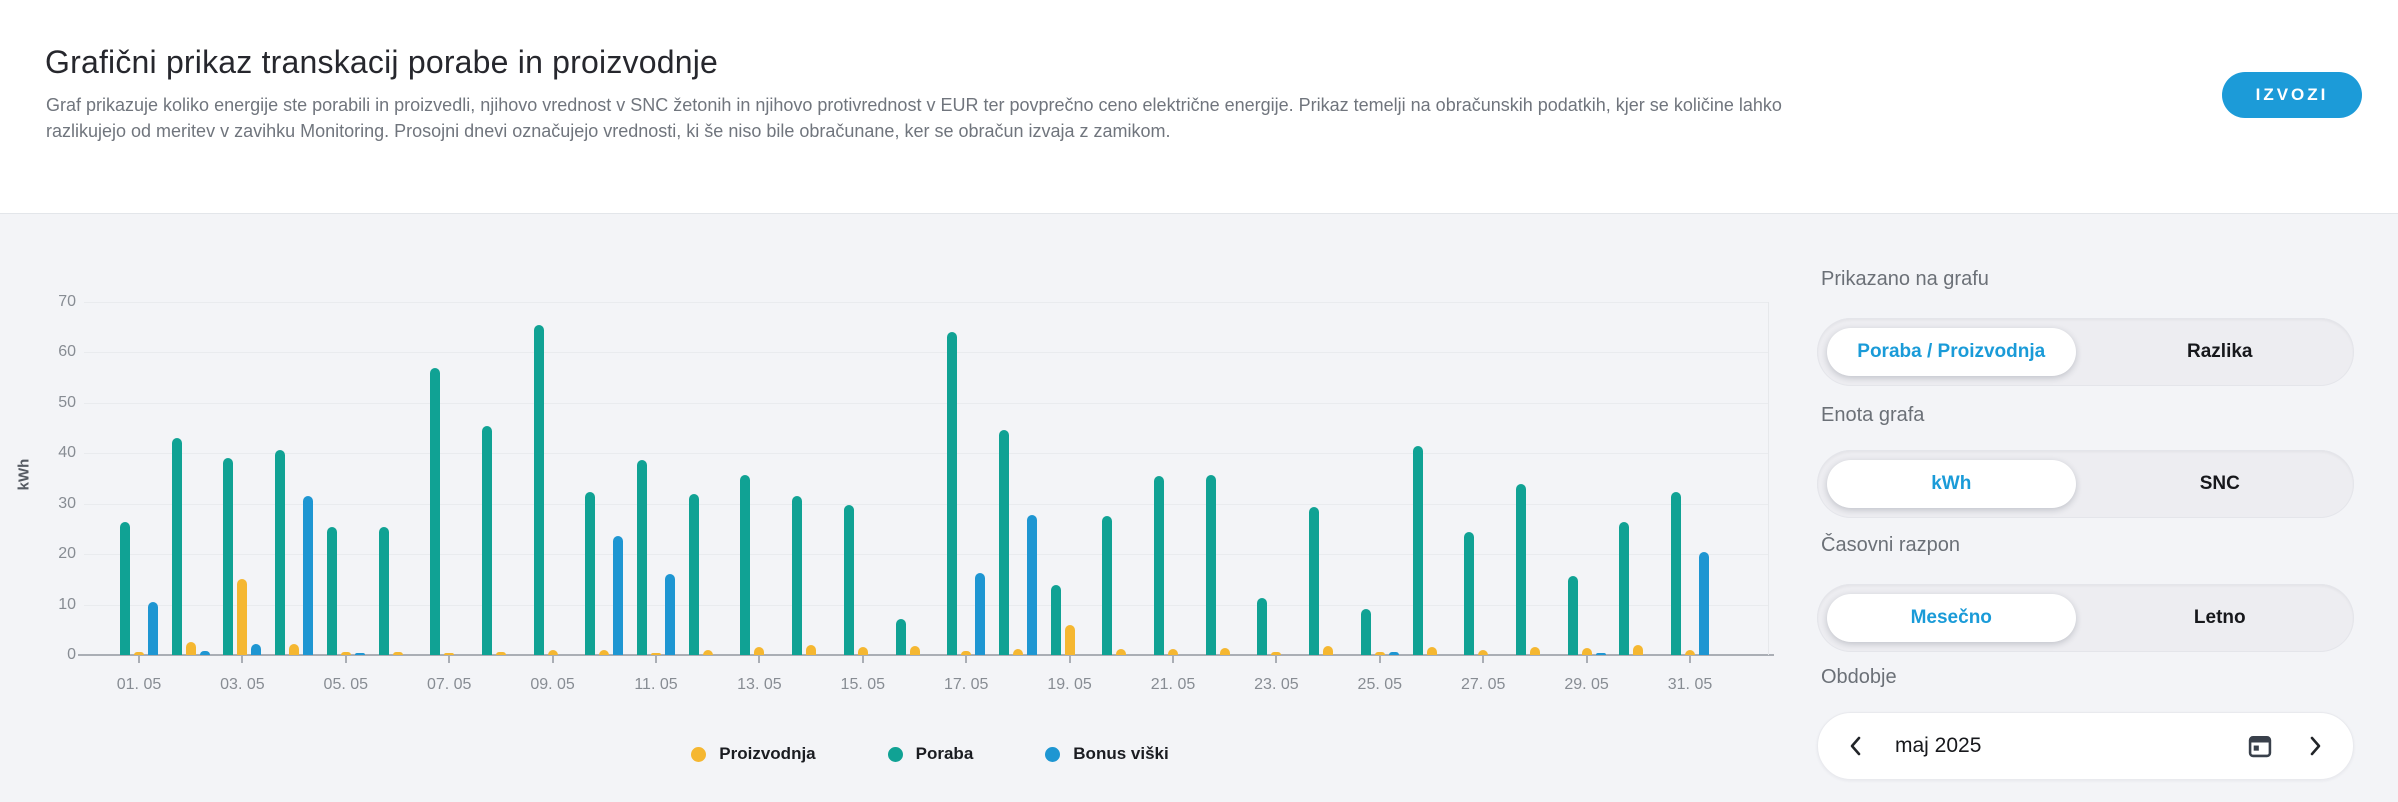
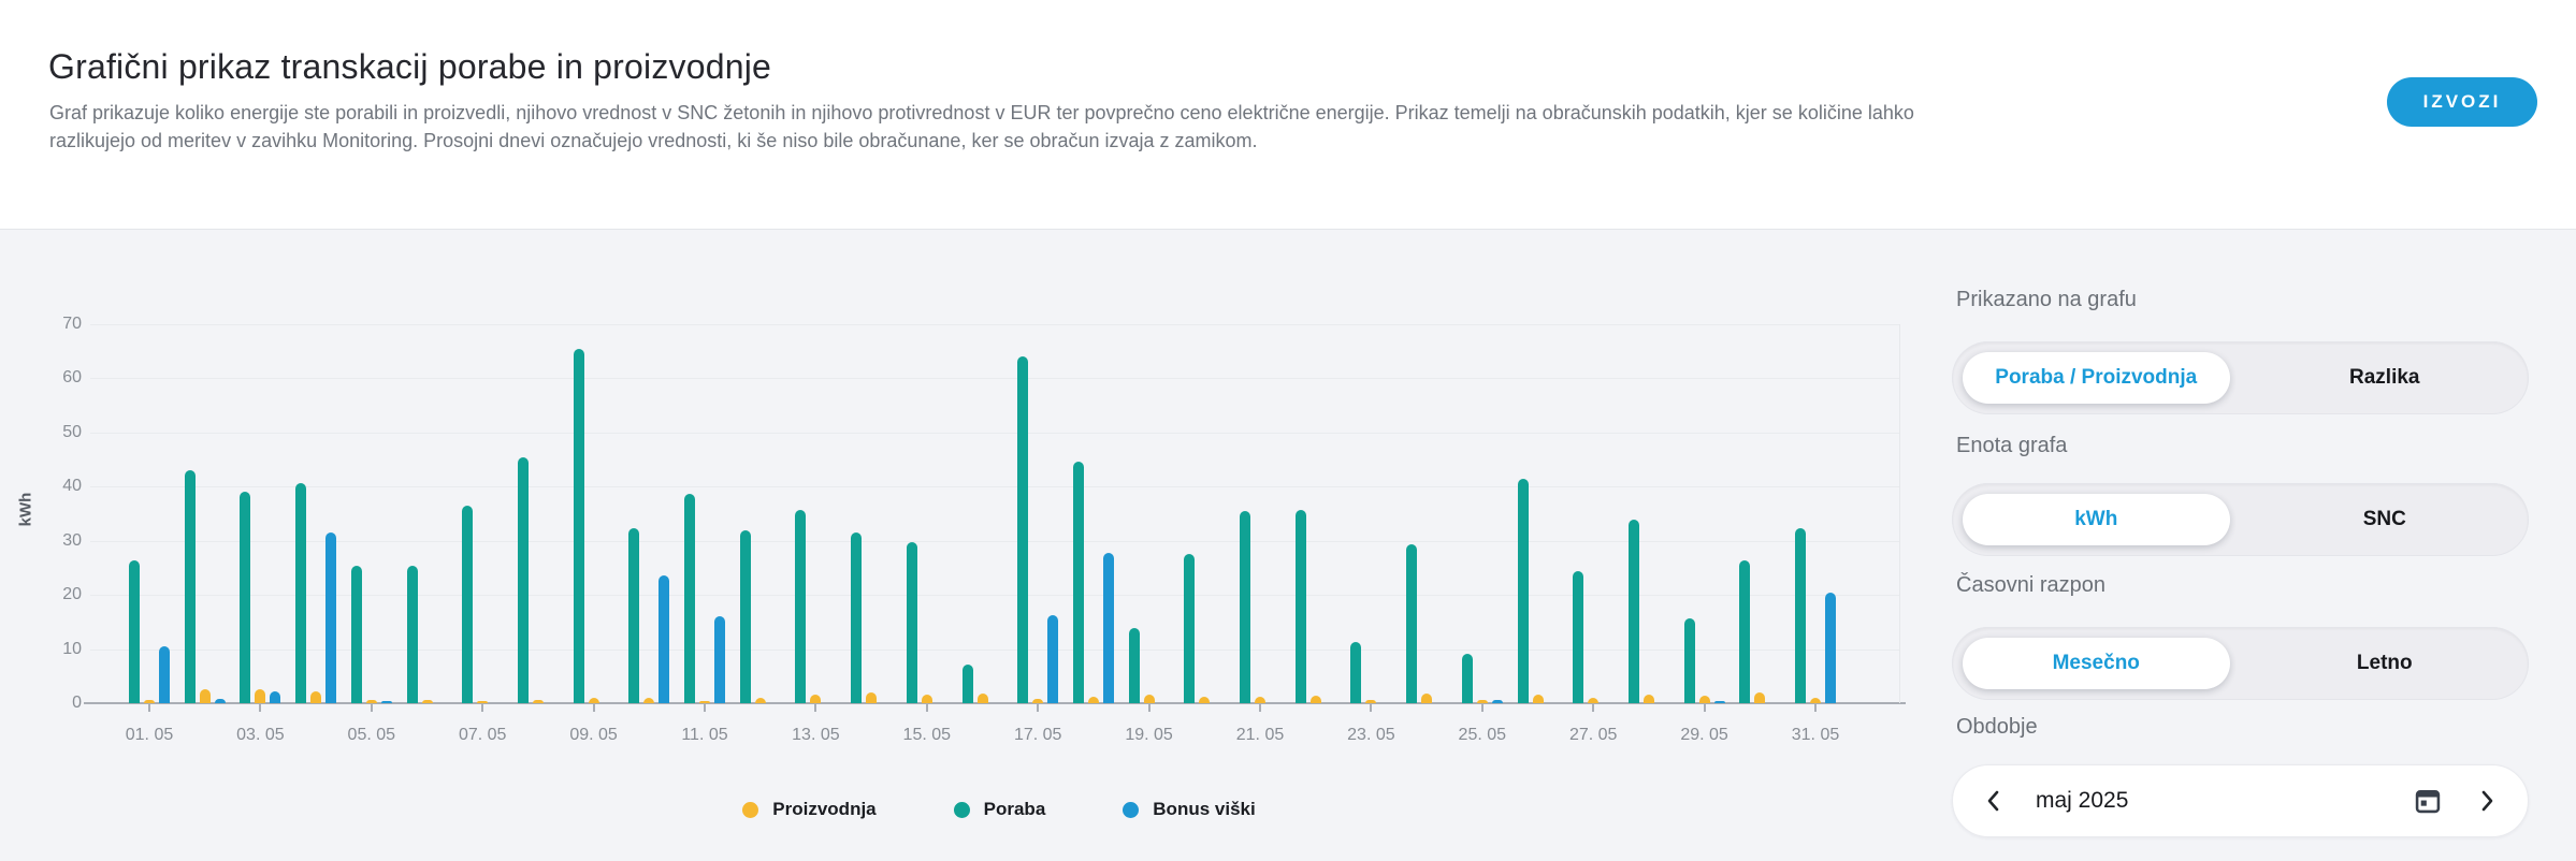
Proizvodnja/03.05: 15 -> 3
Poraba/07.05: 57 -> 36
Proizvodnja/19.05: 6 -> 2
